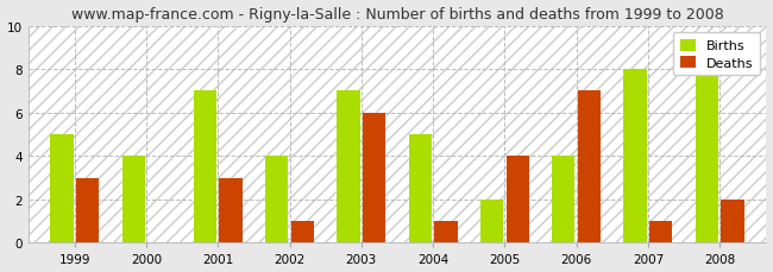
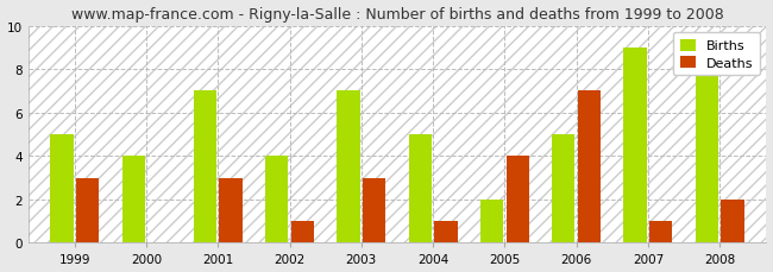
Deaths/2003: 6 -> 3
Births/2006: 4 -> 5
Births/2007: 8 -> 9
